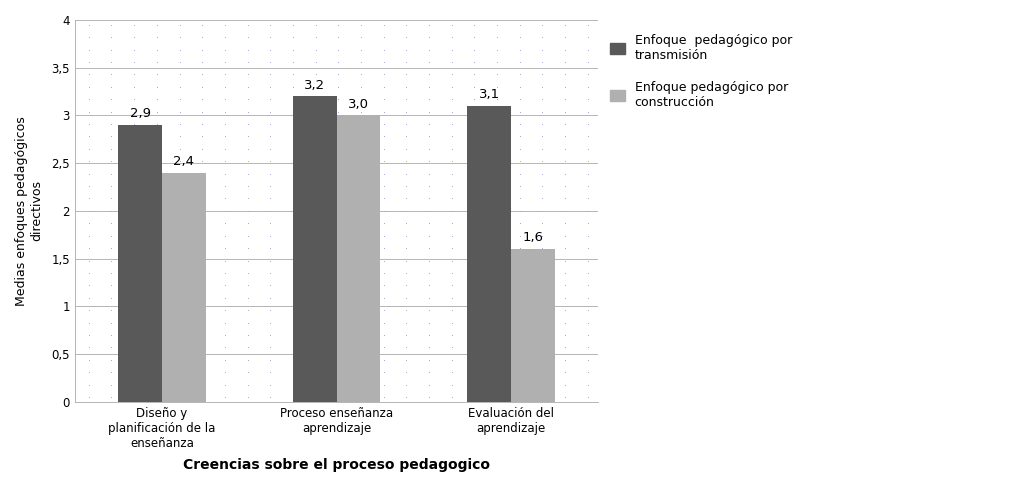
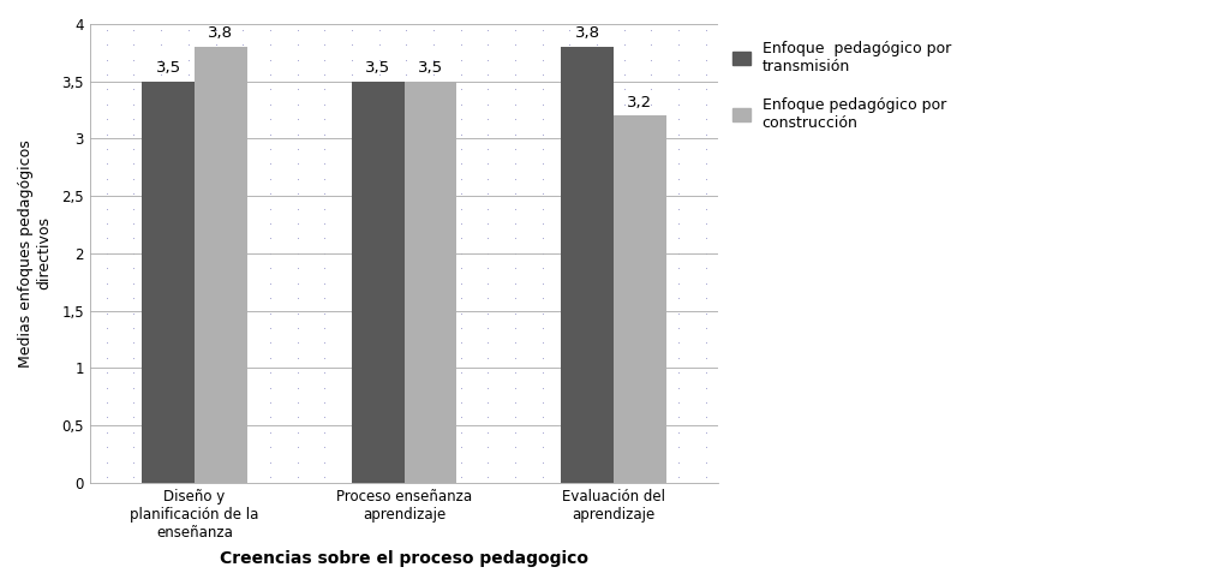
Enfoque pedagógico por transmisión/Diseño y planificación de la enseñanza: 2,9 -> 3,5
Enfoque pedagógico por construcción/Diseño y planificación de la enseñanza: 2,4 -> 3,8
Enfoque pedagógico por transmisión/Proceso enseñanza aprendizaje: 3,2 -> 3,5
Enfoque pedagógico por construcción/Proceso enseñanza aprendizaje: 3,0 -> 3,5
Enfoque pedagógico por transmisión/Evaluación del aprendizaje: 3,1 -> 3,8
Enfoque pedagógico por construcción/Evaluación del aprendizaje: 1,6 -> 3,2
